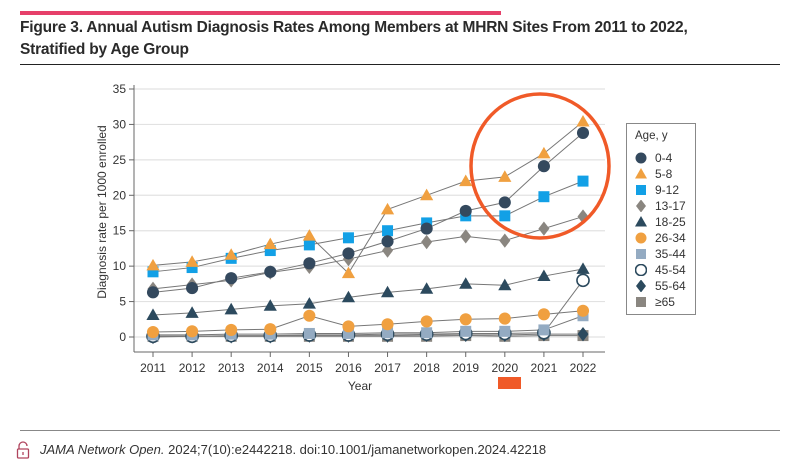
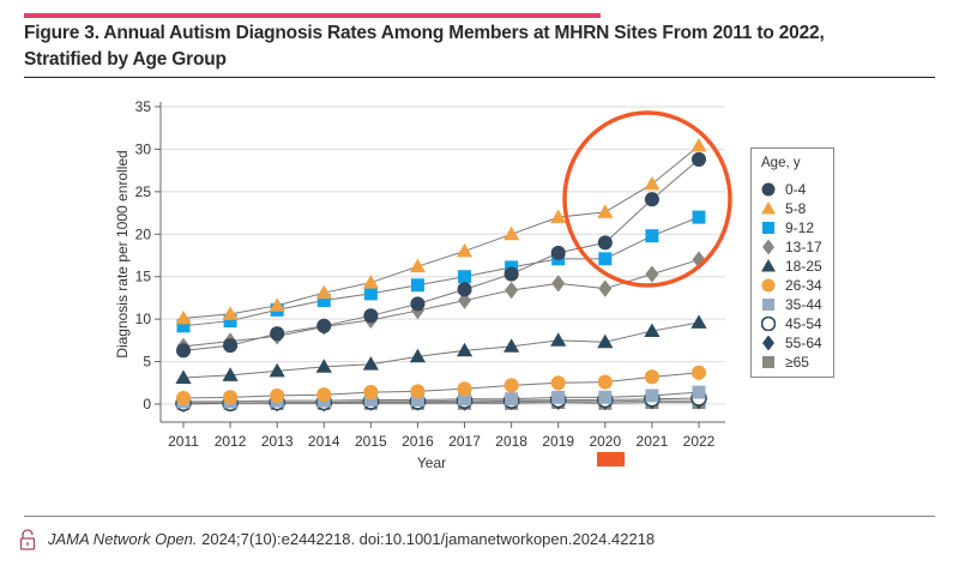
26-34/2015: 3 -> 1
5-8/2016: 9 -> 16
35-44/2022: 3 -> 1
45-54/2022: 8 -> 1
